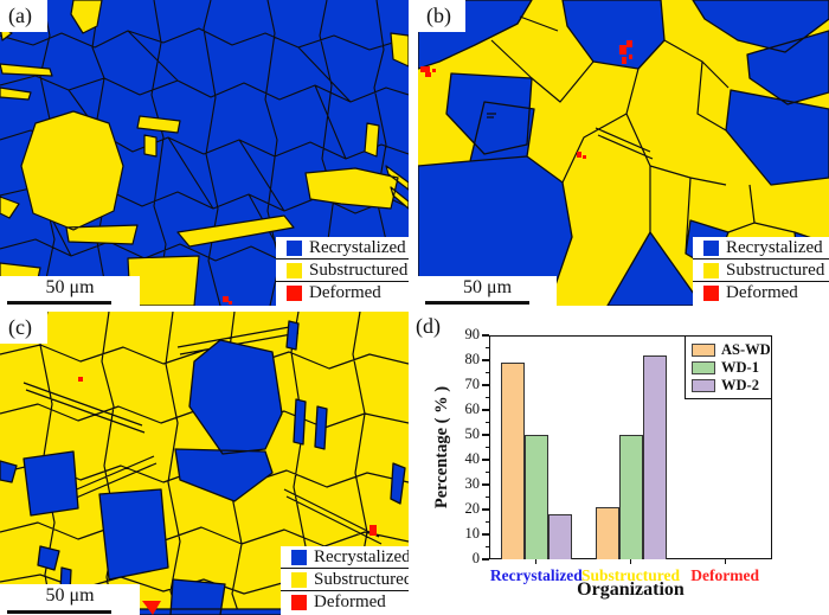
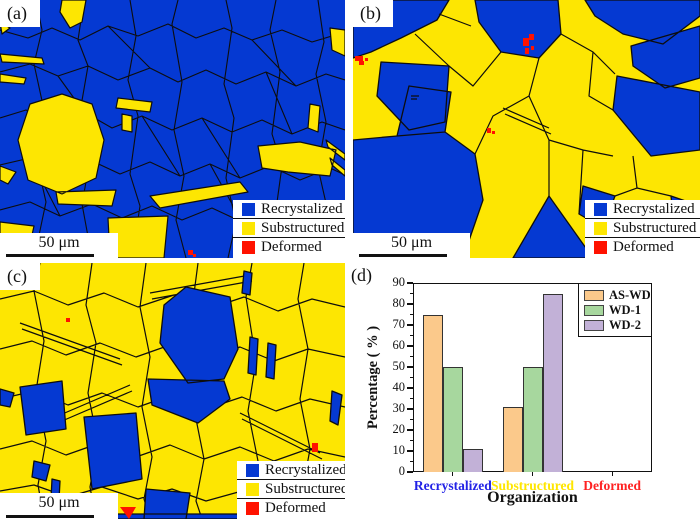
AS-WD/Recrystalized: 79 -> 75
WD-2/Recrystalized: 18 -> 11
AS-WD/Substructured: 21 -> 31
WD-2/Substructured: 82 -> 85
